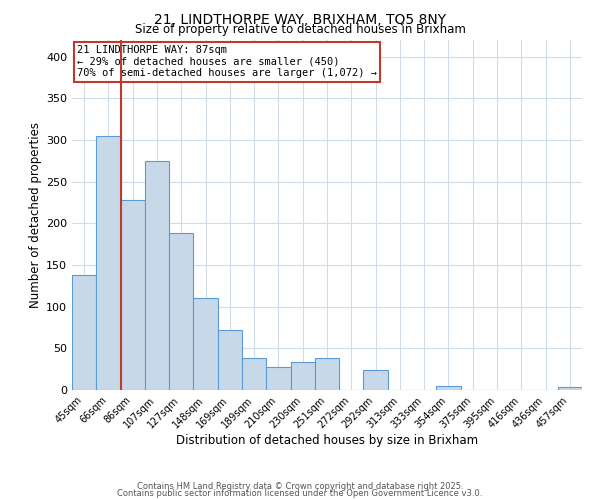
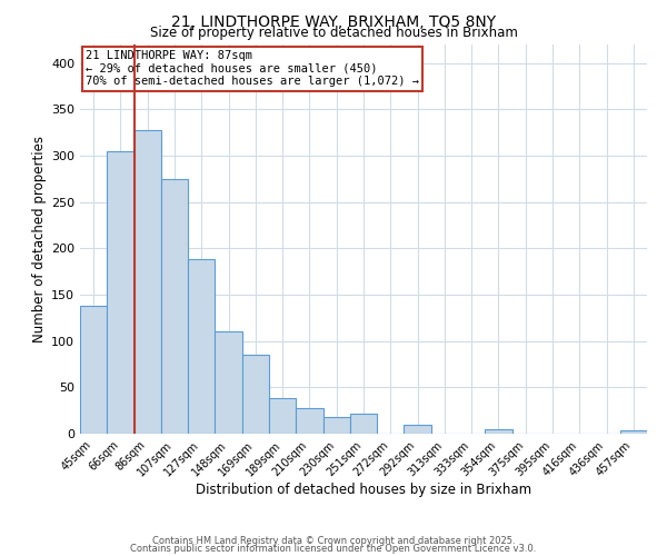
86sqm: 228 -> 328
169sqm: 72 -> 85
230sqm: 34 -> 18
251sqm: 38 -> 22
292sqm: 24 -> 10
